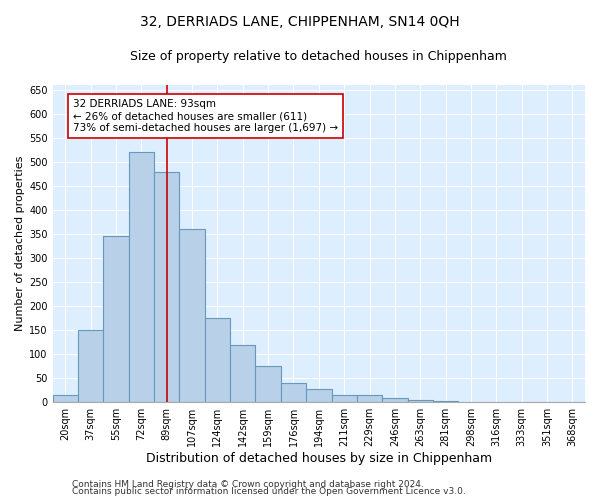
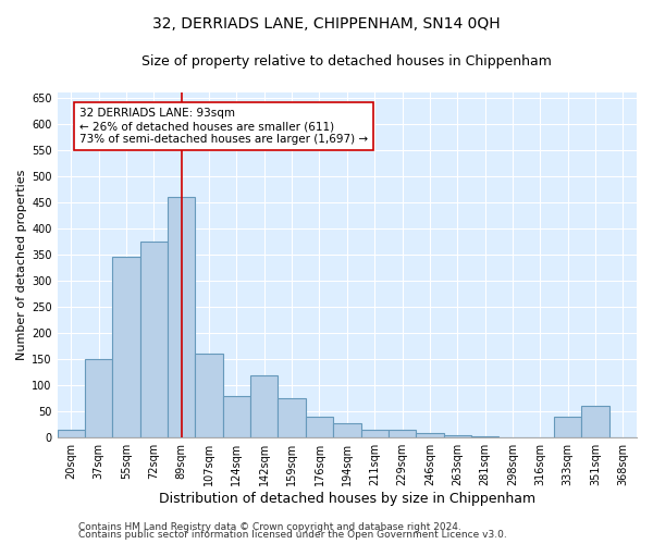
72sqm: 520 -> 375
89sqm: 480 -> 460
107sqm: 360 -> 160
124sqm: 175 -> 80
333sqm: 1 -> 40
351sqm: 1 -> 60
